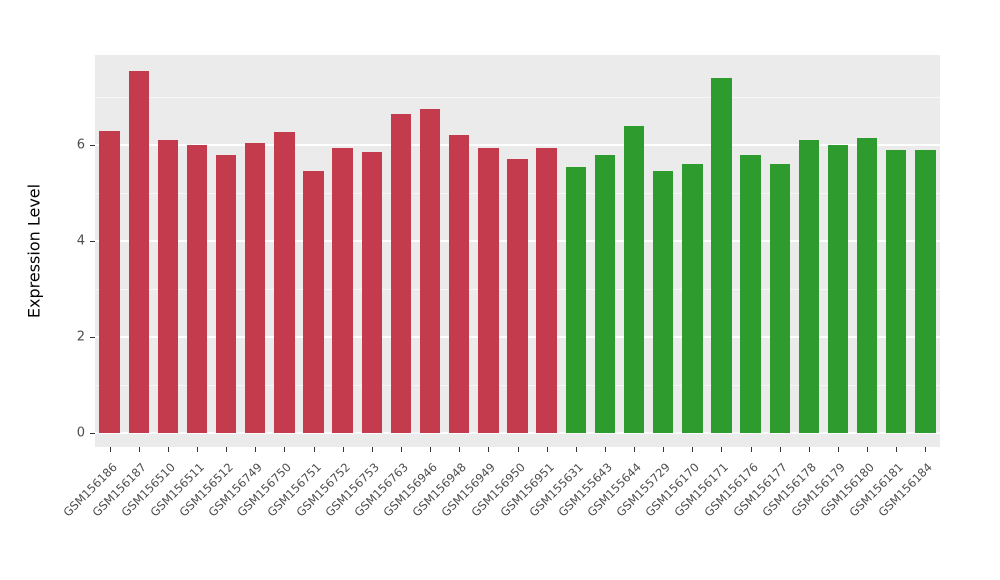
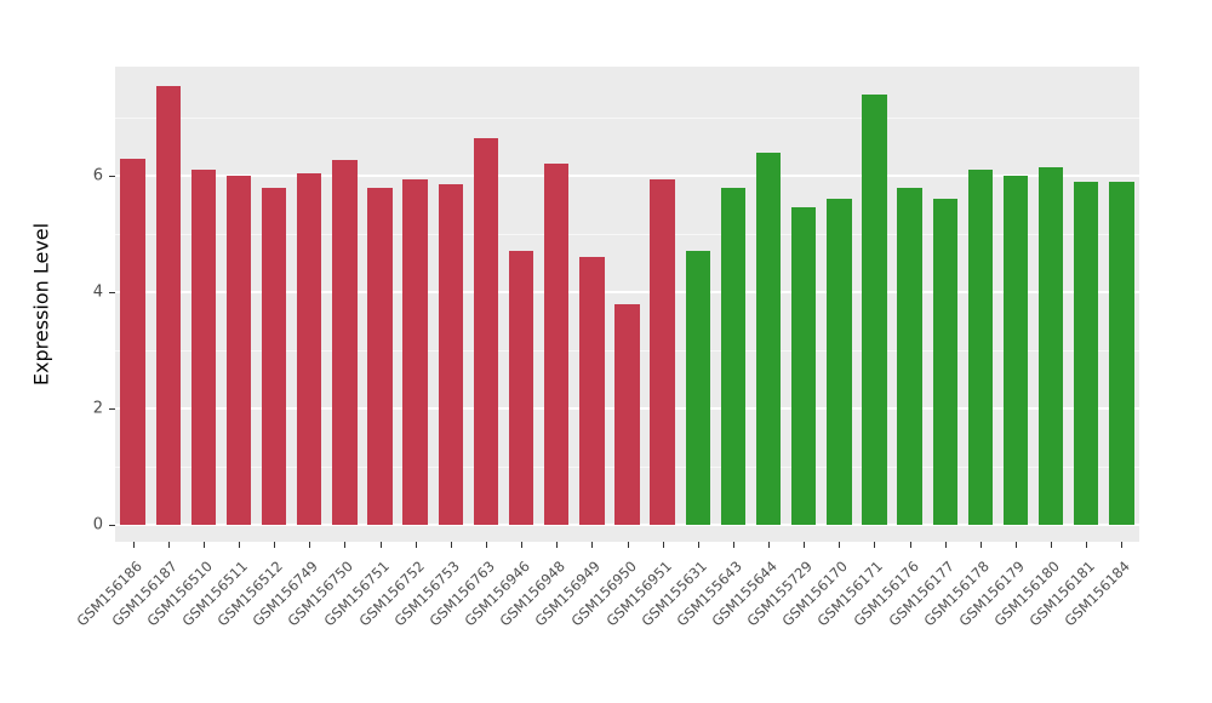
GSM156751: 5.5 -> 5.8
GSM156946: 6.8 -> 4.7
GSM156949: 5.9 -> 4.6
GSM156950: 5.7 -> 3.8
GSM155631: 5.5 -> 4.7
